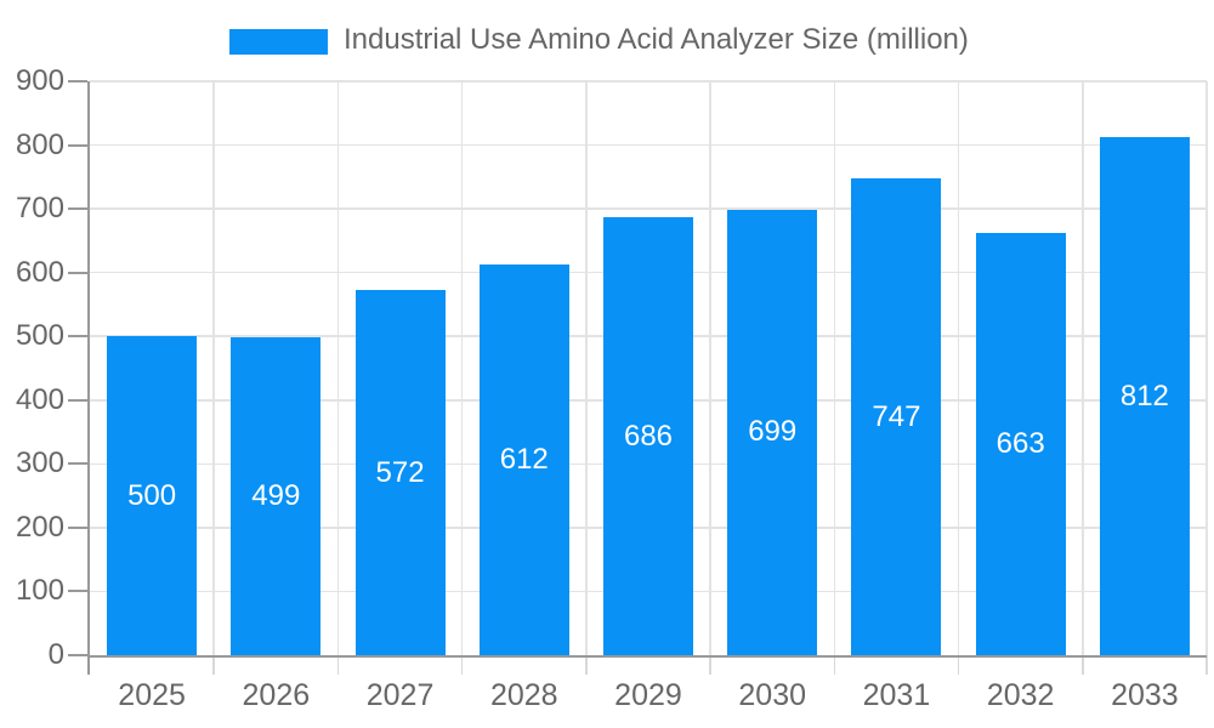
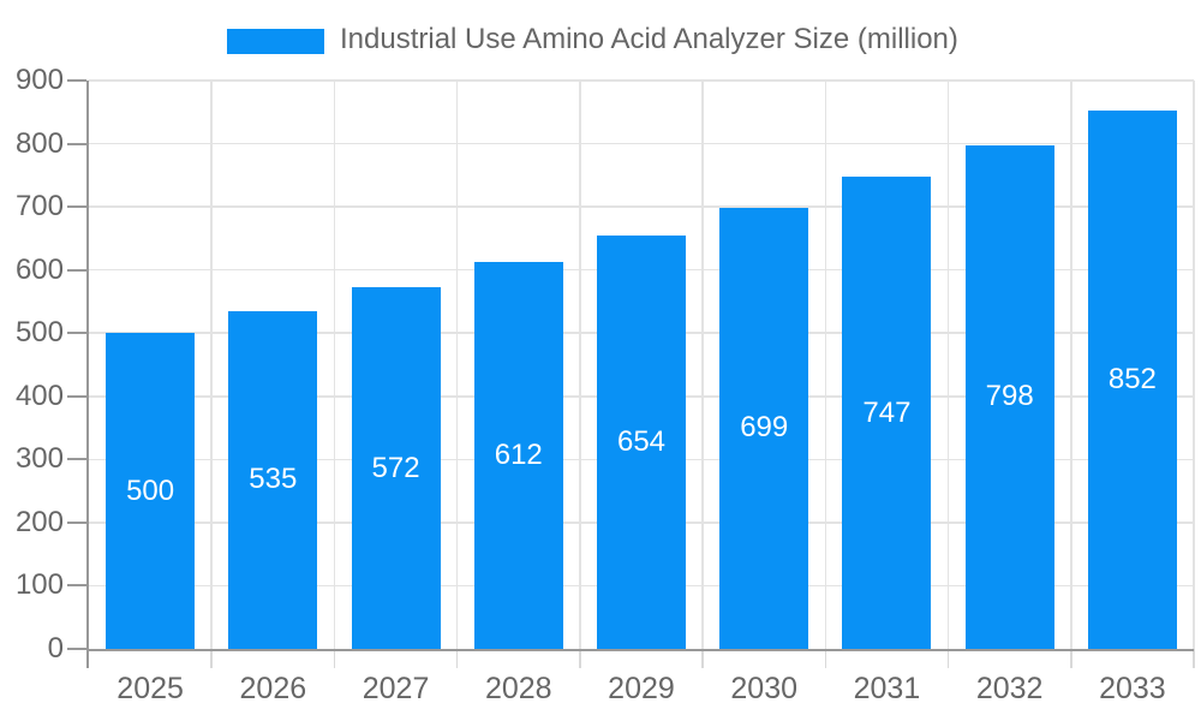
2026: 499 -> 535
2029: 686 -> 654
2032: 663 -> 798
2033: 812 -> 852
